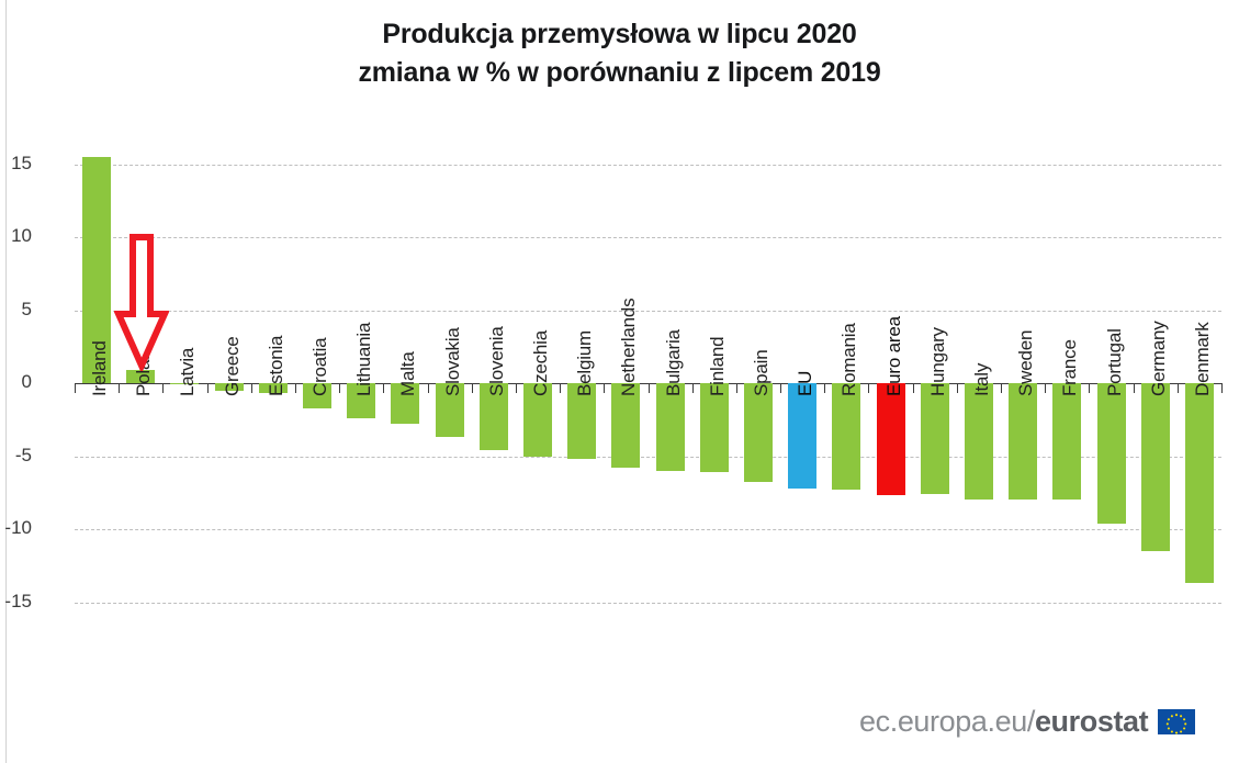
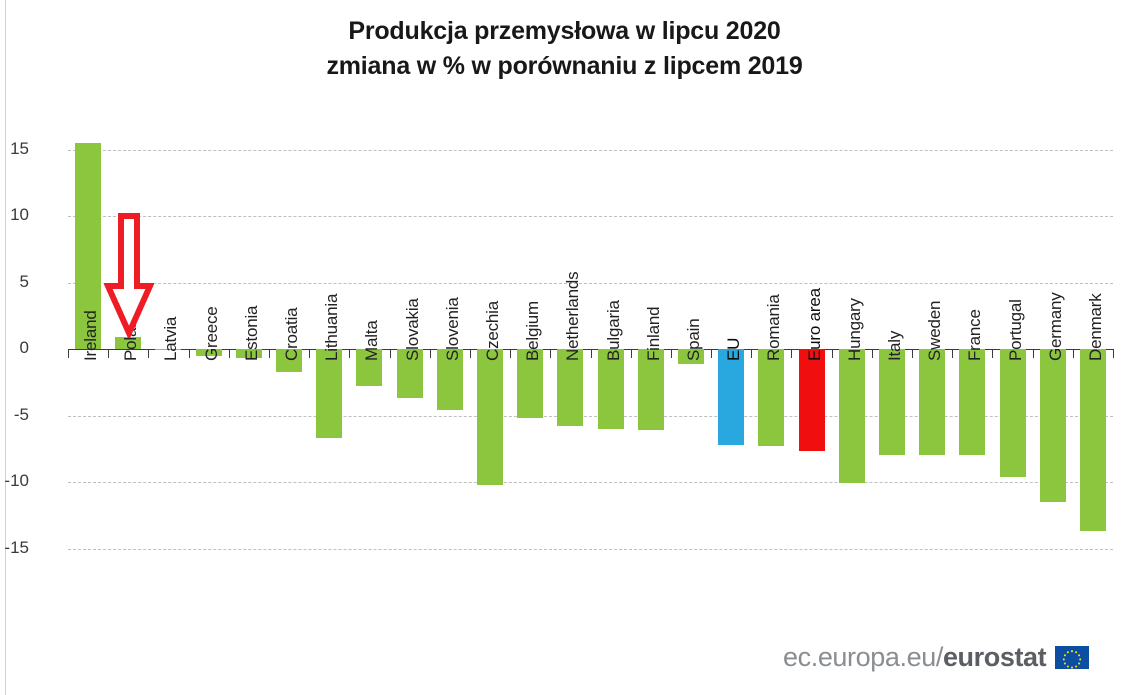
Lithuania: -2.4 -> -6.7
Czechia: -5.0 -> -10.2
Spain: -6.8 -> -1.1
Hungary: -7.6 -> -10.1
